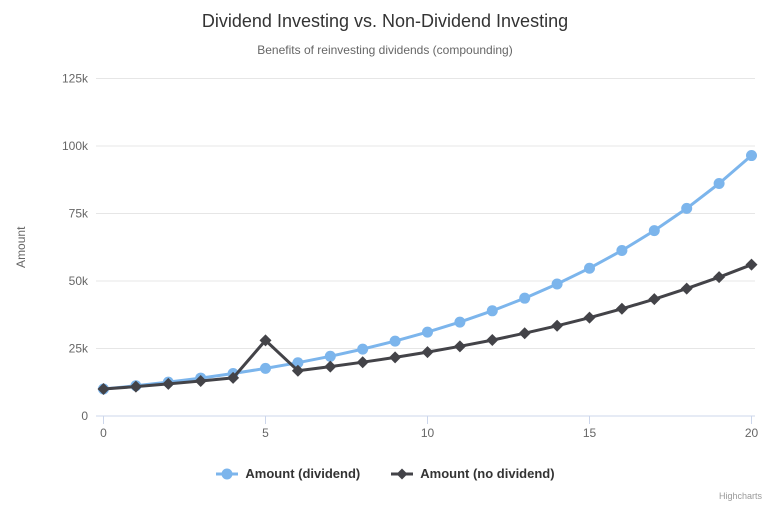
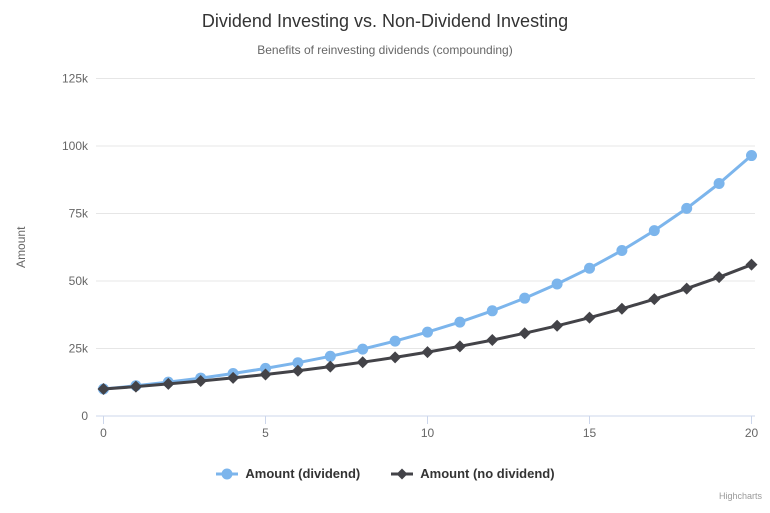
Amount (no dividend)/5: 28k -> 15k
